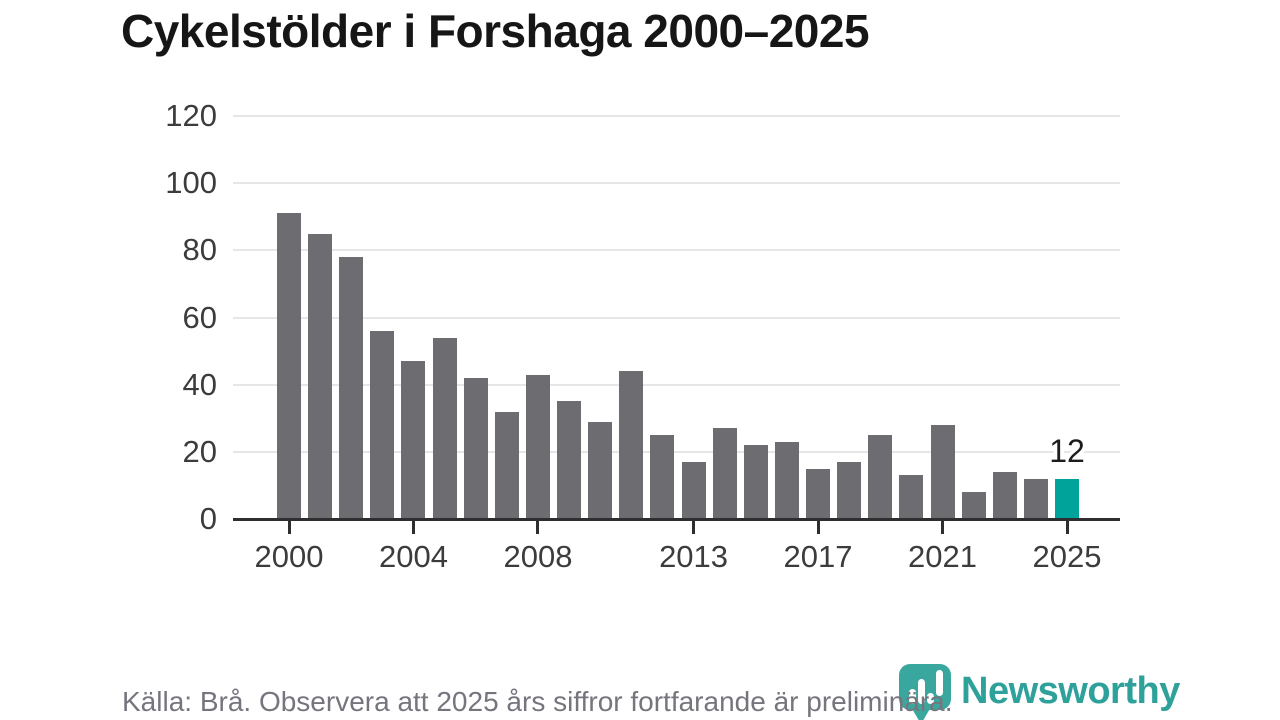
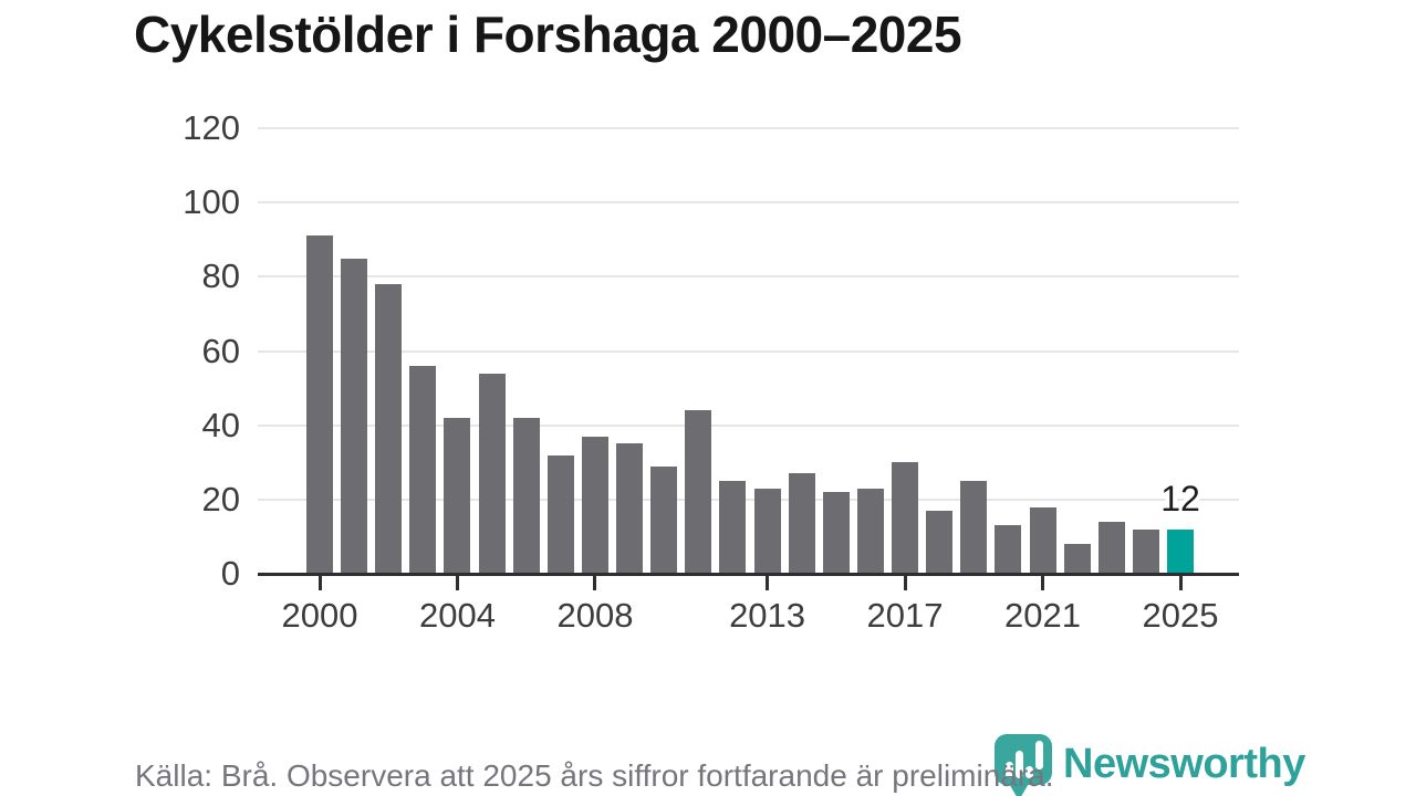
2004: 47 -> 42
2008: 43 -> 37
2013: 17 -> 23
2017: 15 -> 30
2021: 28 -> 18
